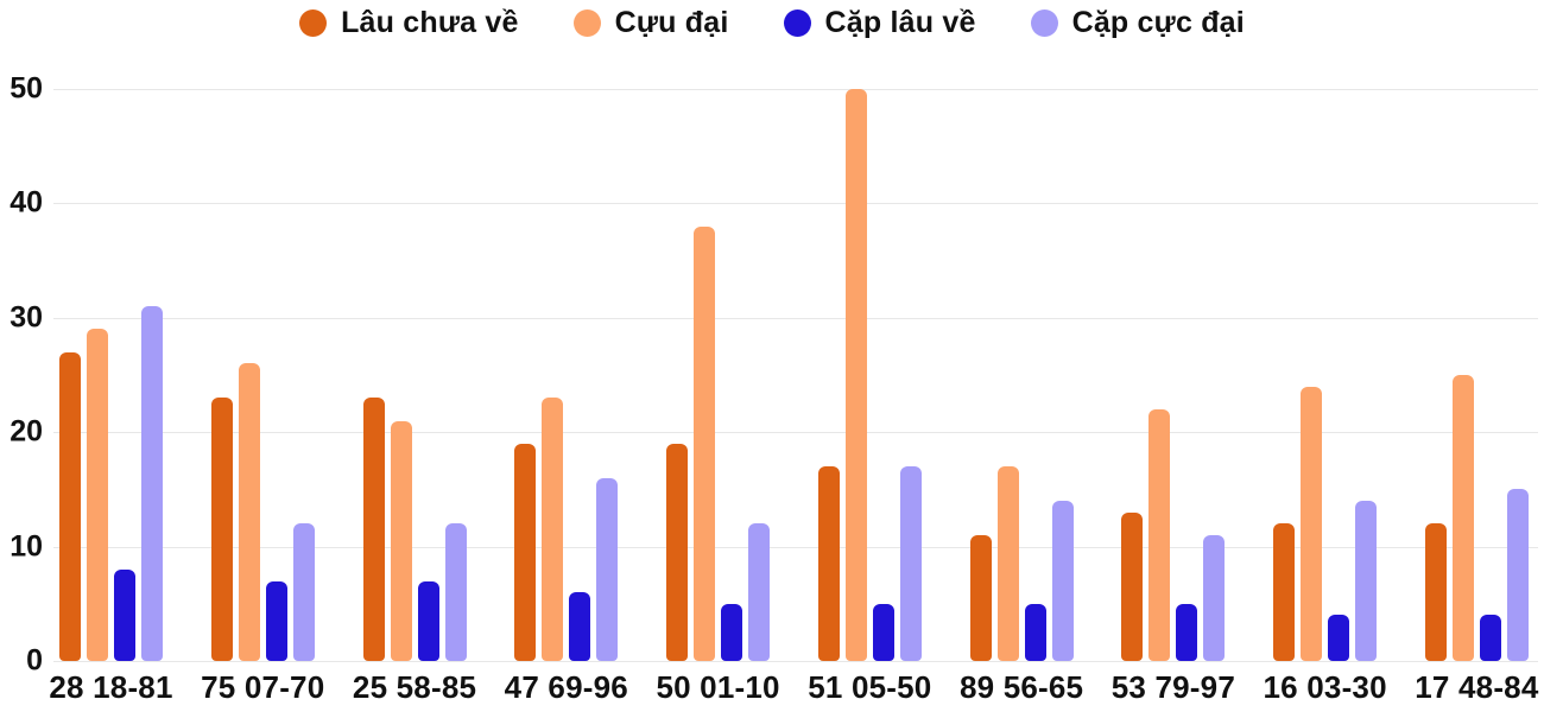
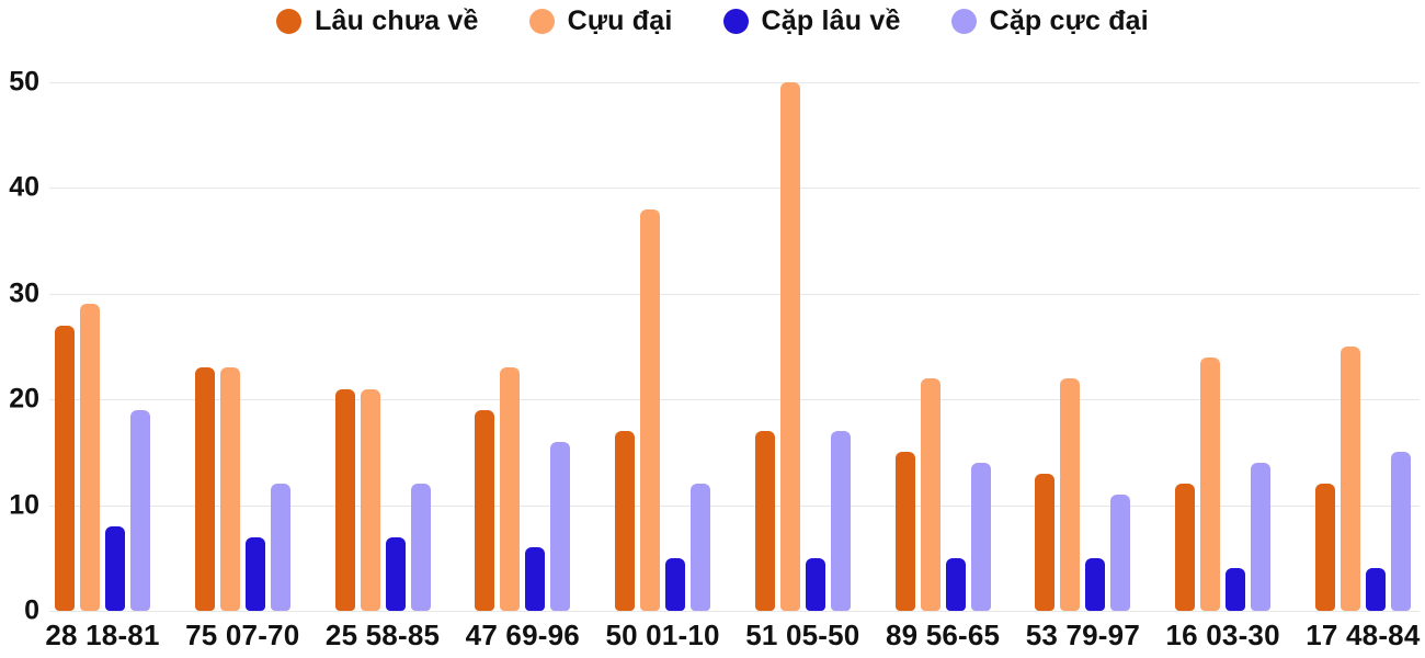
Cặp cực đại/28 18-81: 31 -> 19
Cựu đại/75 07-70: 26 -> 23
Lâu chưa về/25 58-85: 23 -> 21
Lâu chưa về/50 01-10: 19 -> 17
Lâu chưa về/89 56-65: 11 -> 15
Cựu đại/89 56-65: 17 -> 22
